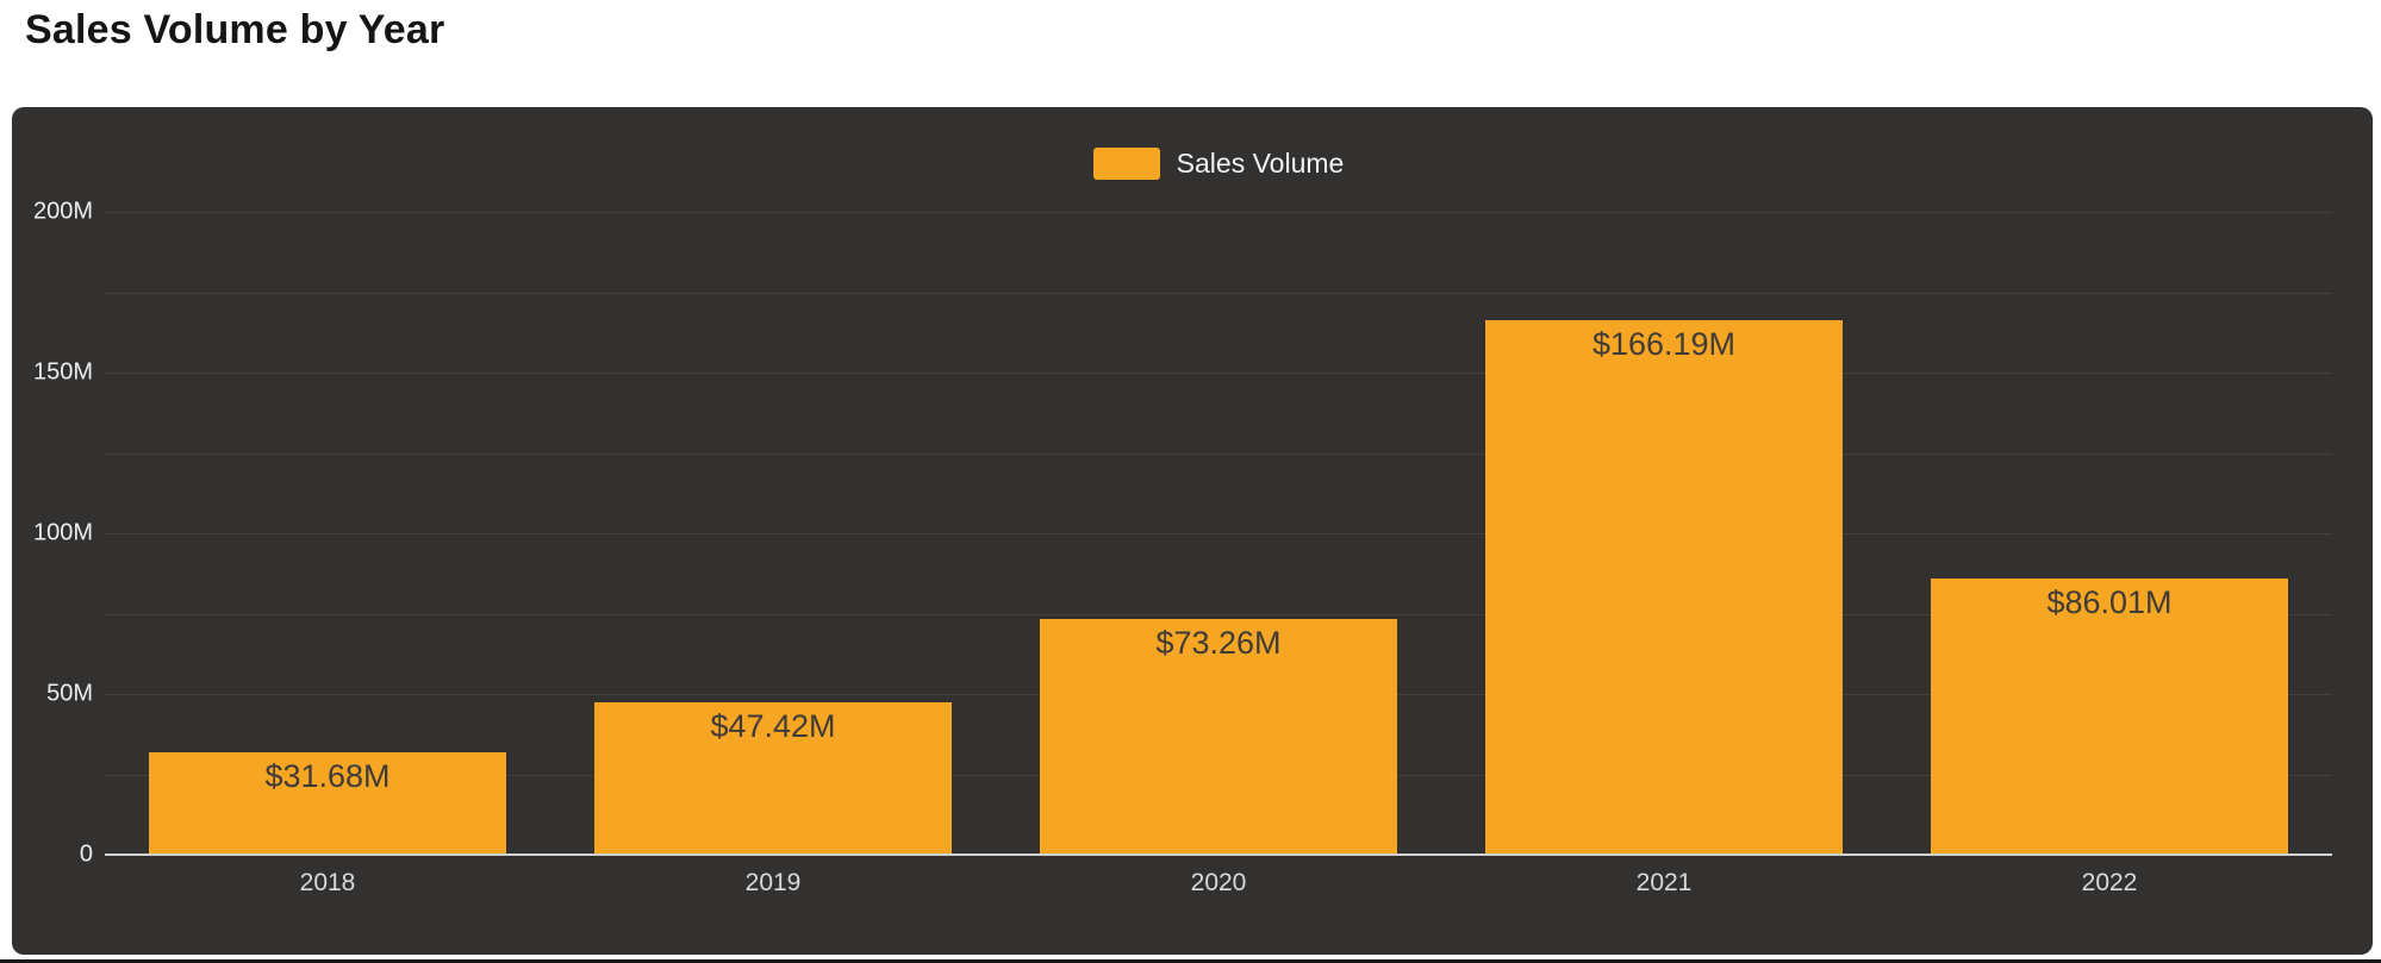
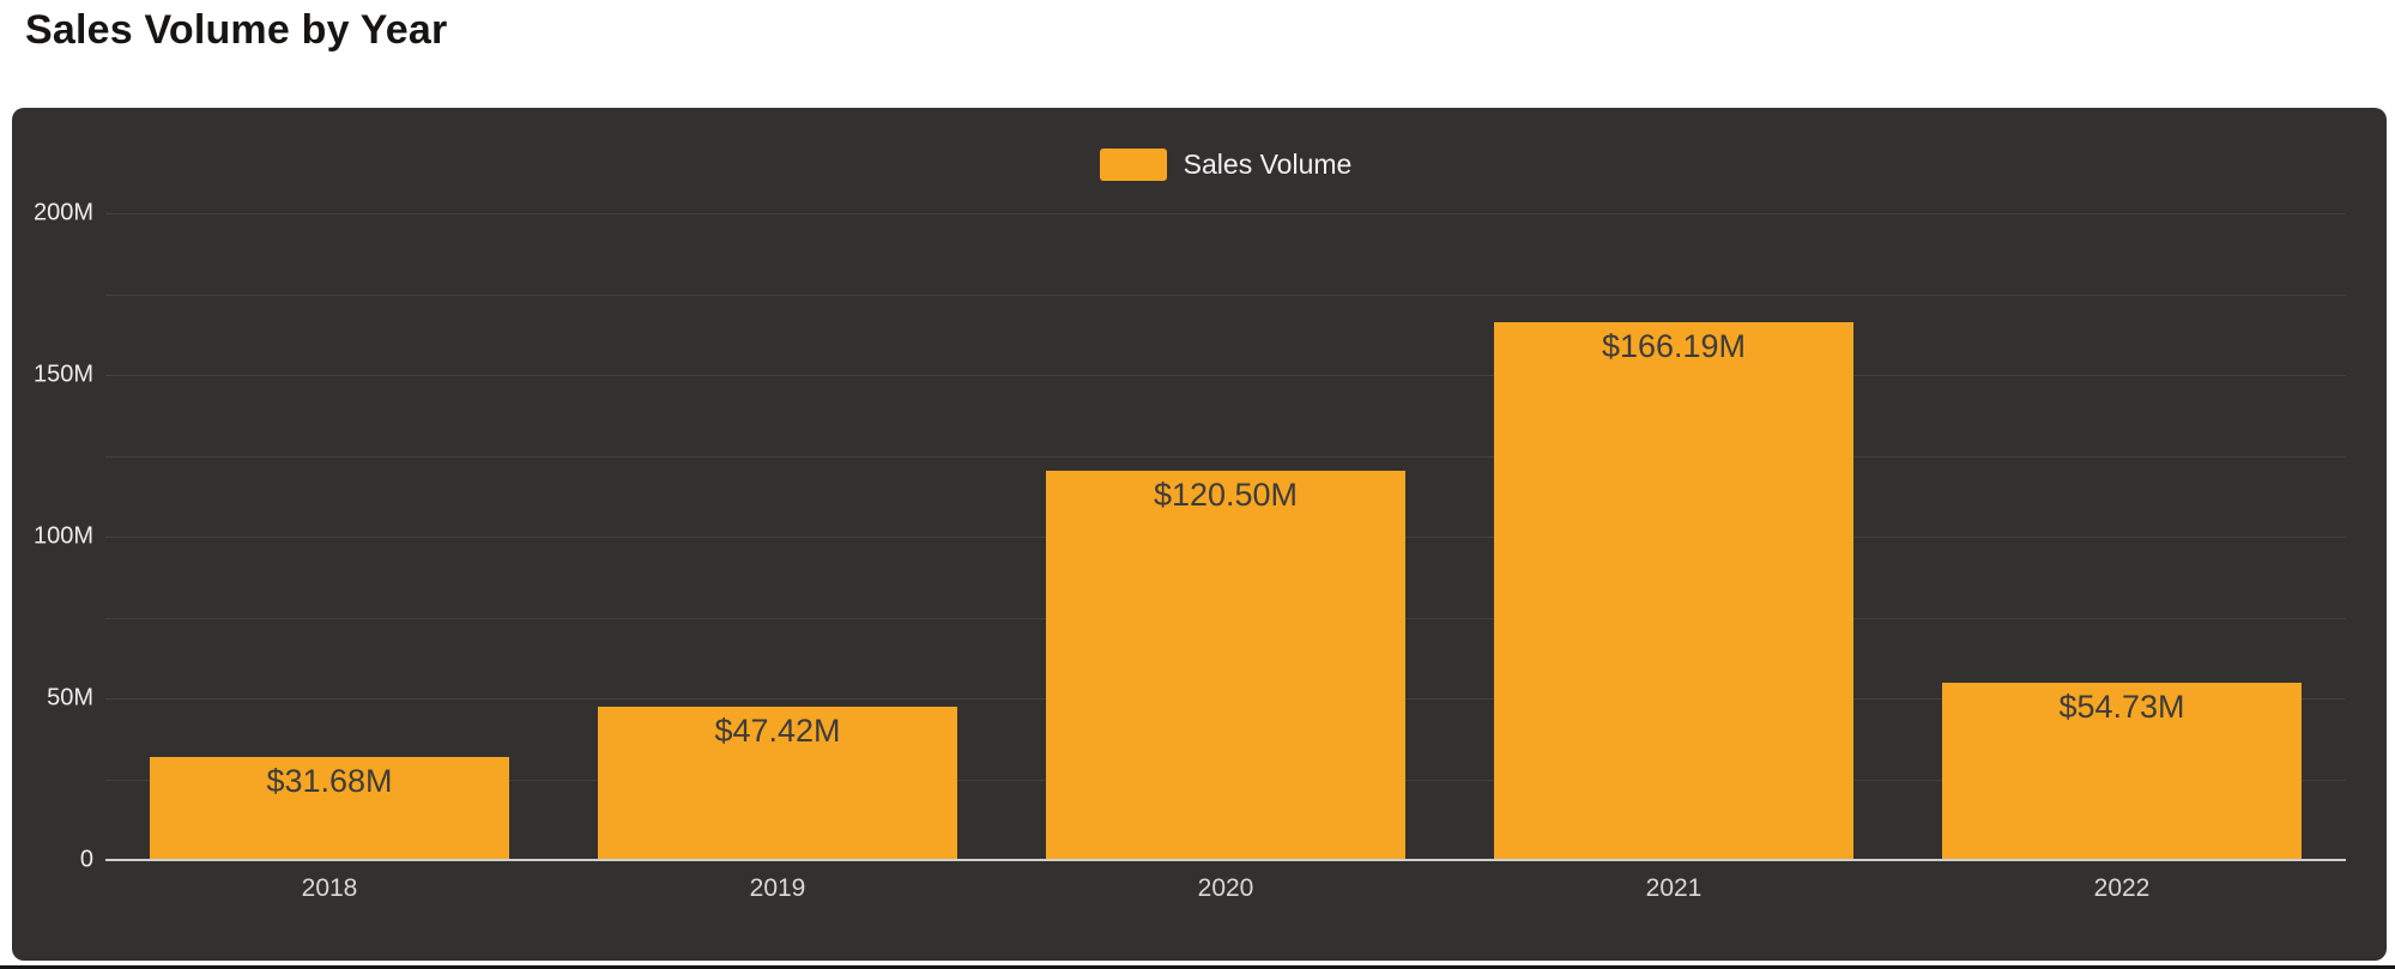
2020: $73.26M -> $120.50M
2022: $86.01M -> $54.73M
